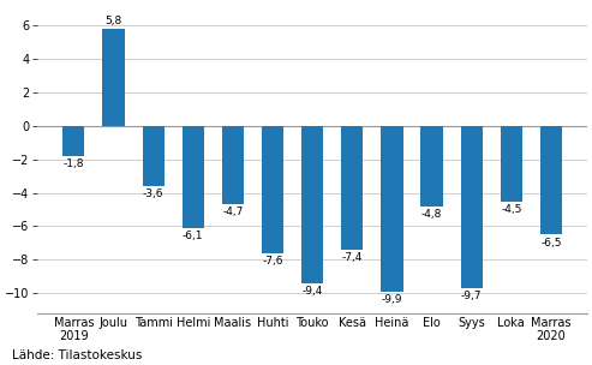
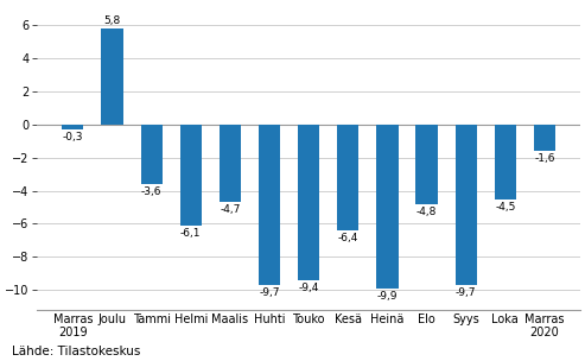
Marras 2019: -1,8 -> -0,3
Huhti: -7,6 -> -9,7
Kesä: -7,4 -> -6,4
Marras 2020: -6,5 -> -1,6
